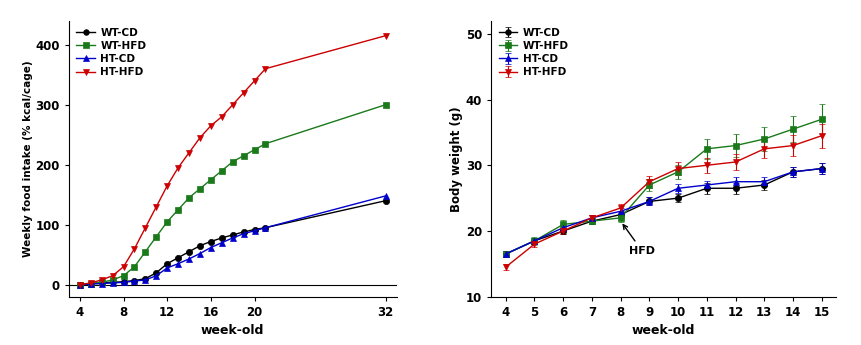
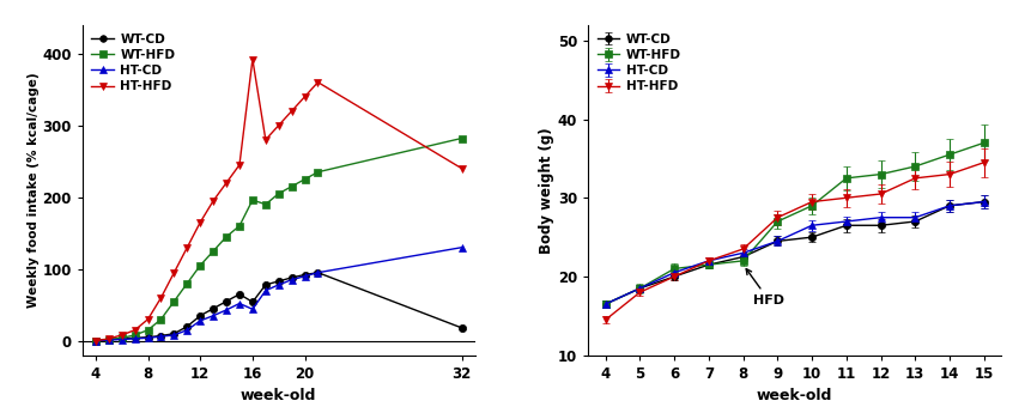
WT-CD/16: 72 -> 54
WT-HFD/16: 175 -> 196
HT-CD/16: 62 -> 44
HT-HFD/16: 265 -> 392
WT-CD/32: 140 -> 18
WT-HFD/32: 300 -> 282
HT-CD/32: 148 -> 130
HT-HFD/32: 415 -> 240
